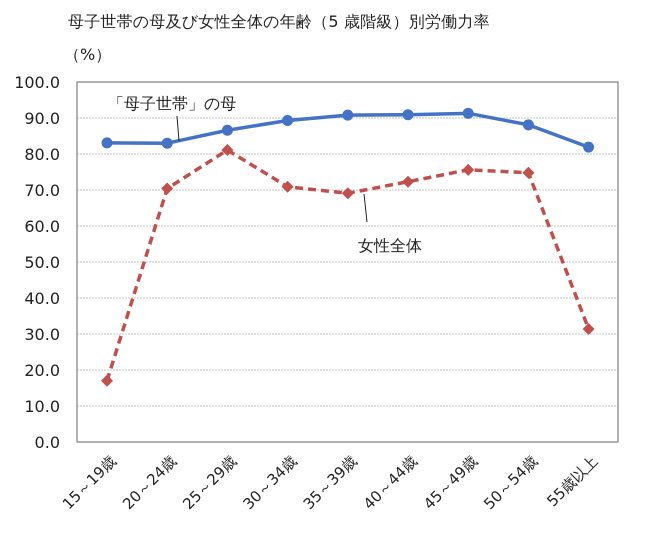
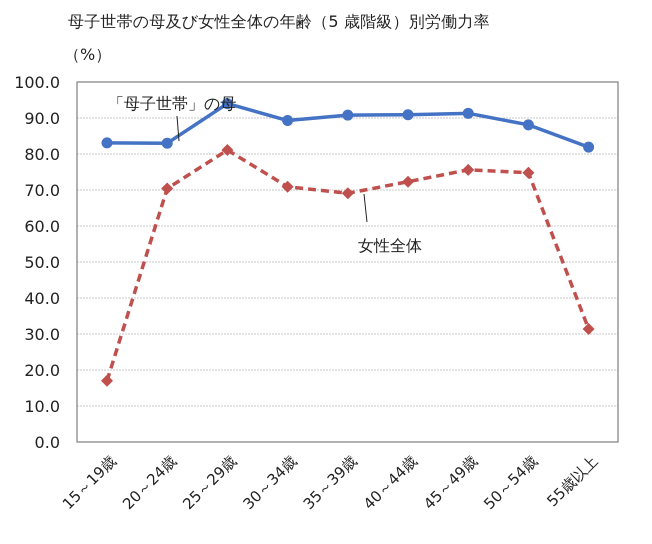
「母子世帯」の母/25～29歳: 87 -> 94
